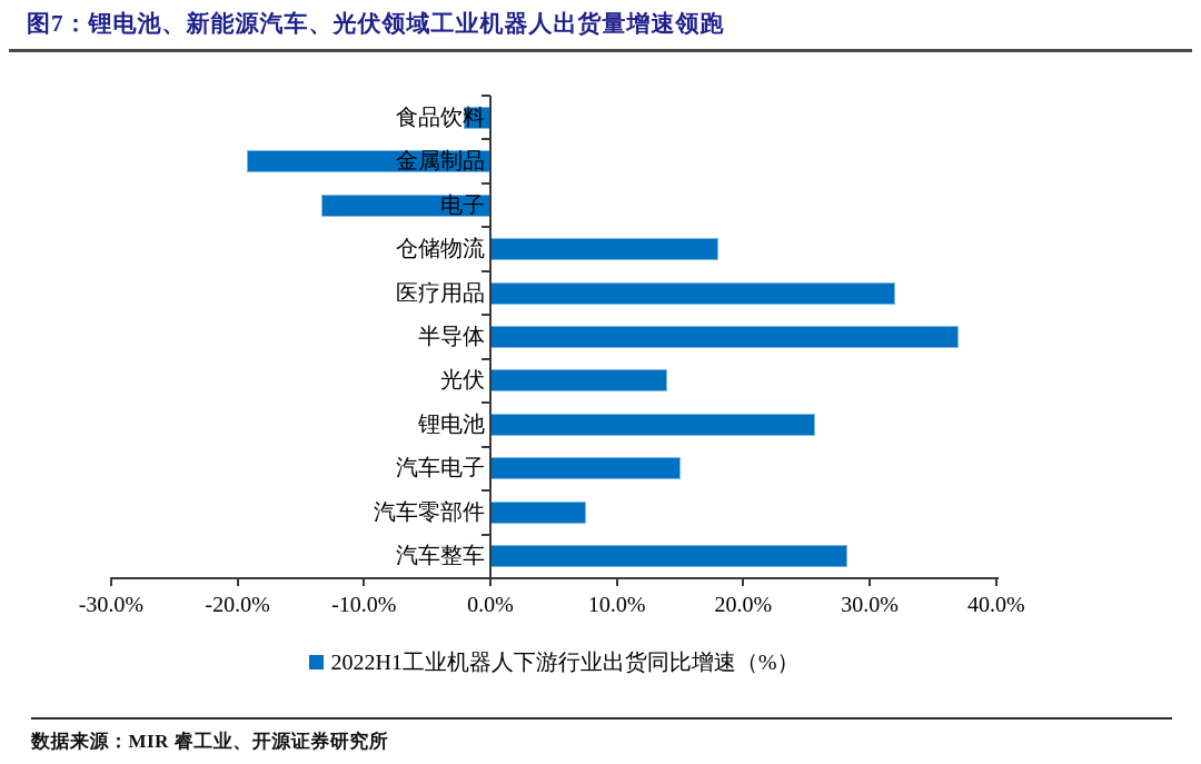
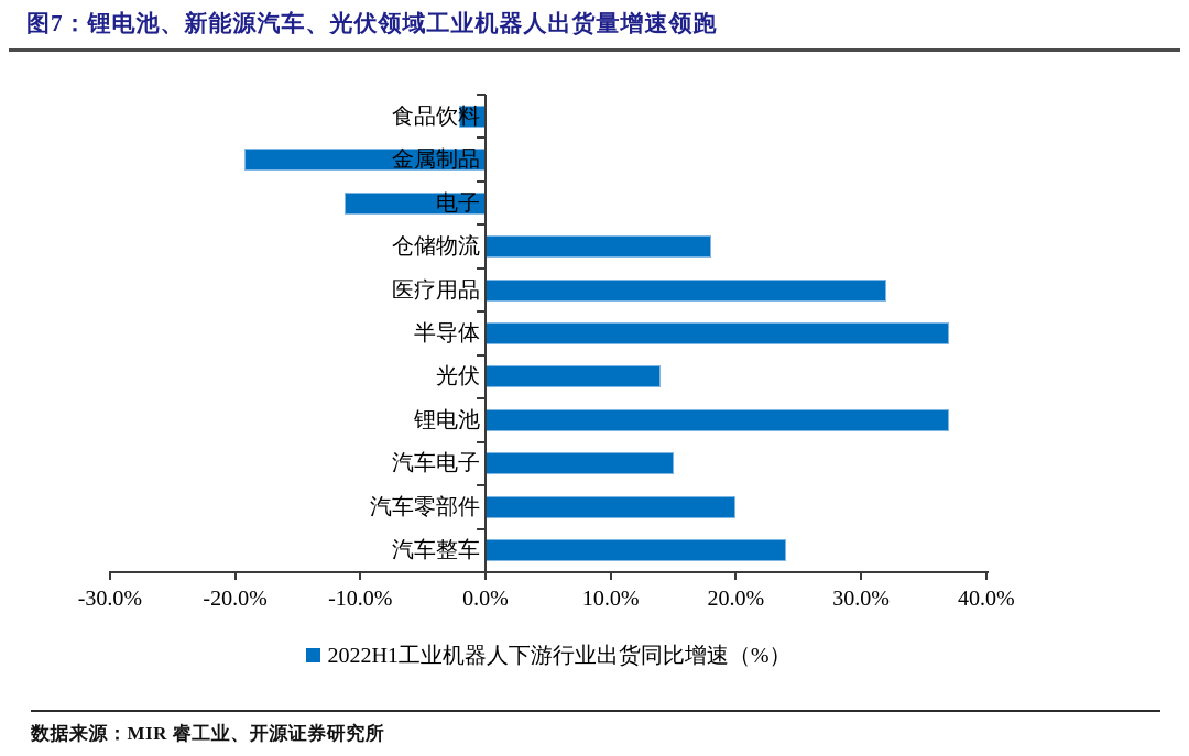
电子: -13.4% -> -11.3%
锂电池: 25.7% -> 37.0%
汽车零部件: 7.6% -> 20.0%
汽车整车: 28.2% -> 24.0%
